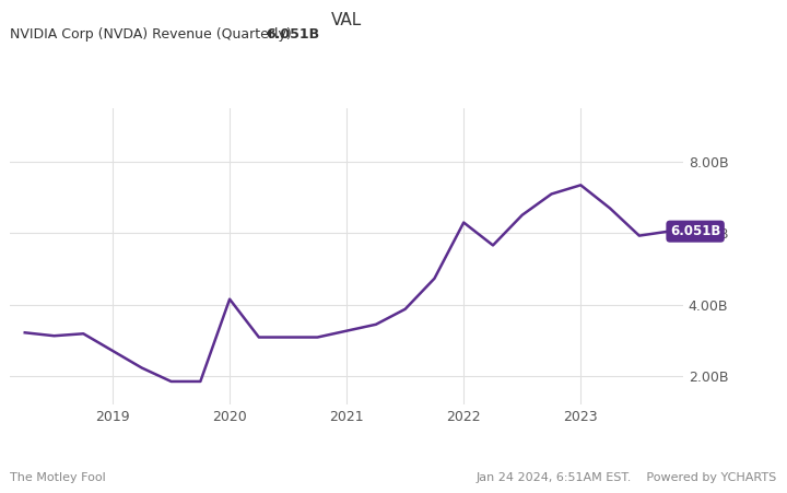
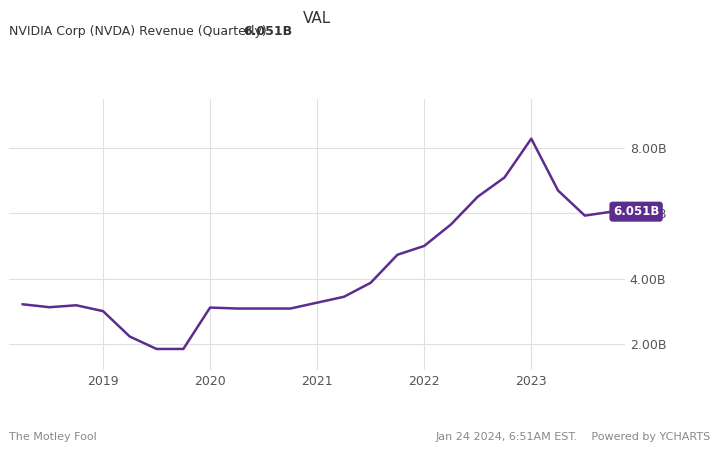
2019: 2.70B -> 3.00B
2020: 4.15B -> 3.11B
2022: 6.30B -> 5.00B
2023: 7.35B -> 8.29B
